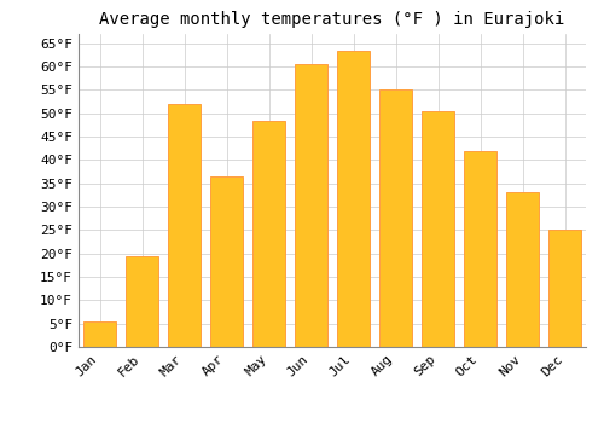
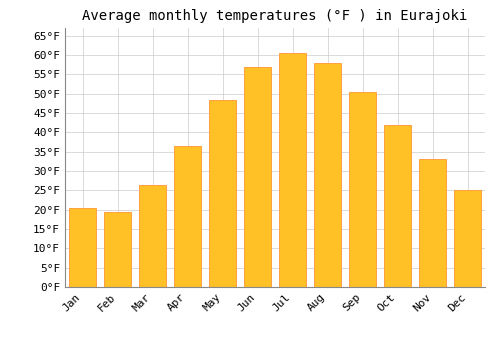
Jan: 5.5°F -> 20.5°F
Mar: 52.0°F -> 26.5°F
Jun: 60.5°F -> 57.0°F
Jul: 63.5°F -> 60.5°F
Aug: 55.0°F -> 58.0°F
